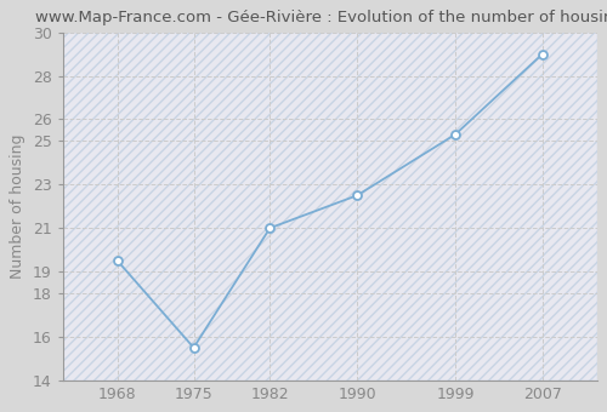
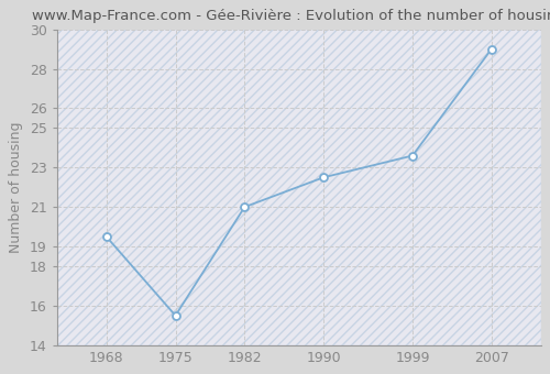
1999: 25.3 -> 23.6
